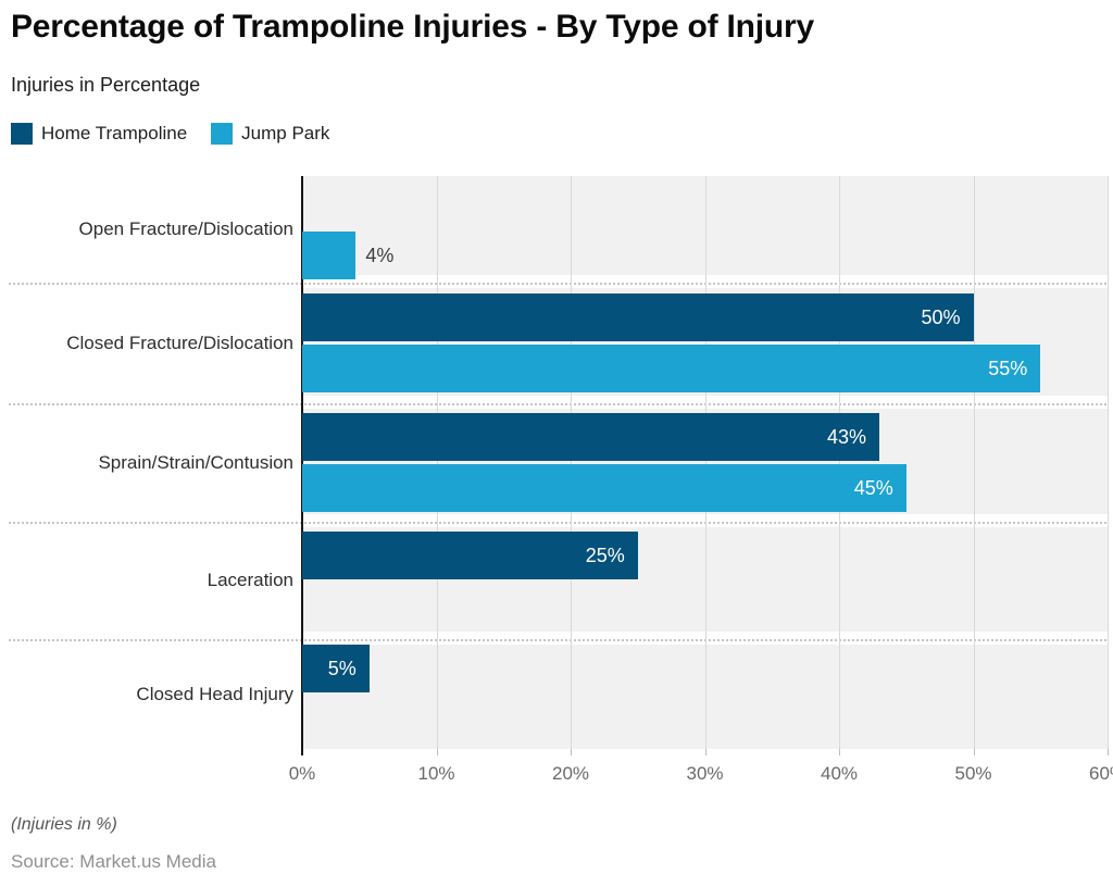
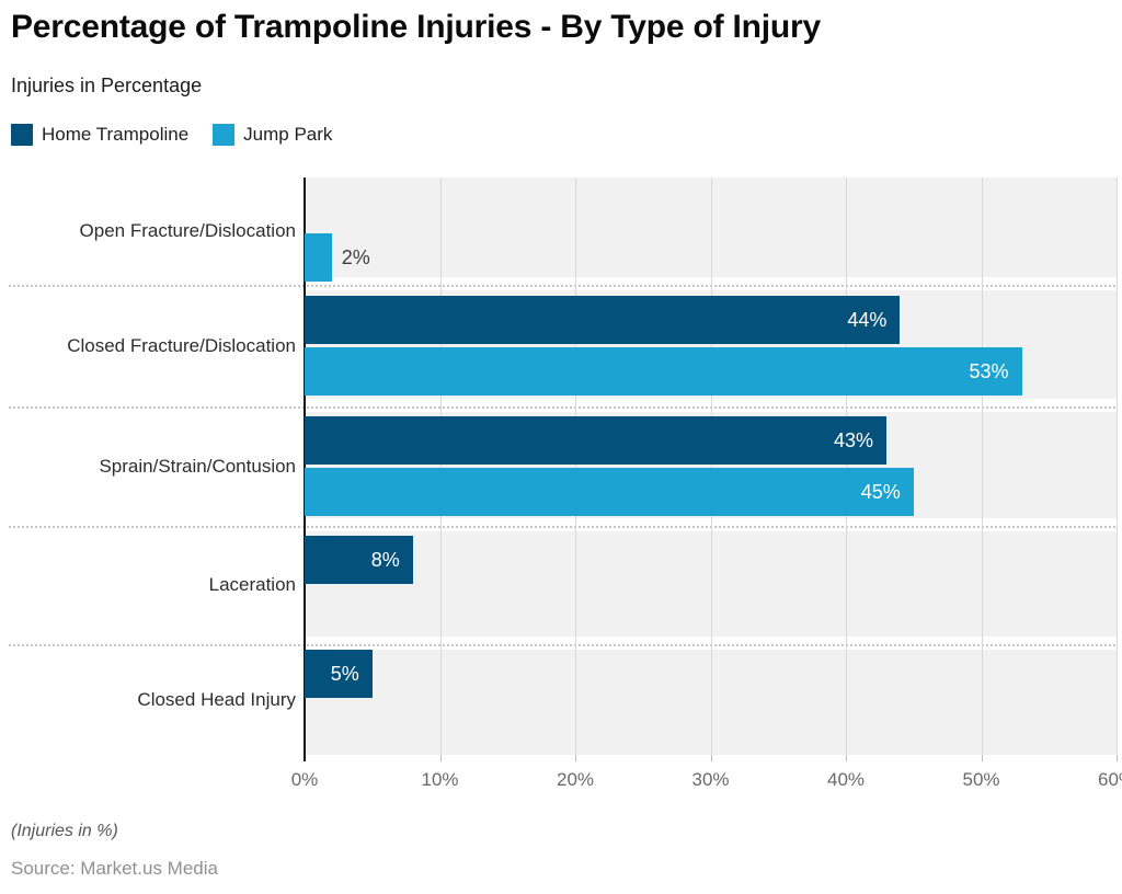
Jump Park/Open Fracture/Dislocation: 4% -> 2%
Home Trampoline/Closed Fracture/Dislocation: 50% -> 44%
Jump Park/Closed Fracture/Dislocation: 55% -> 53%
Home Trampoline/Laceration: 25% -> 8%
